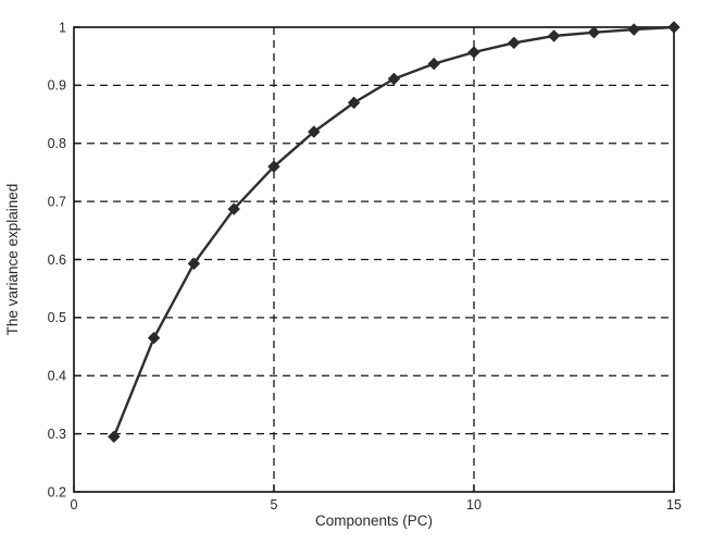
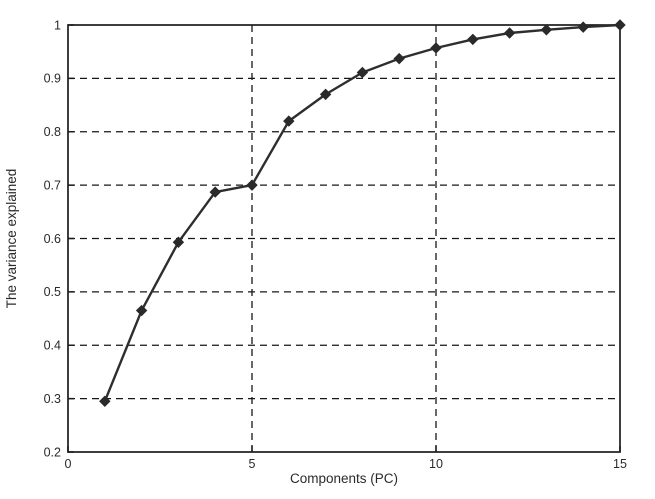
5: 0.76 -> 0.70
